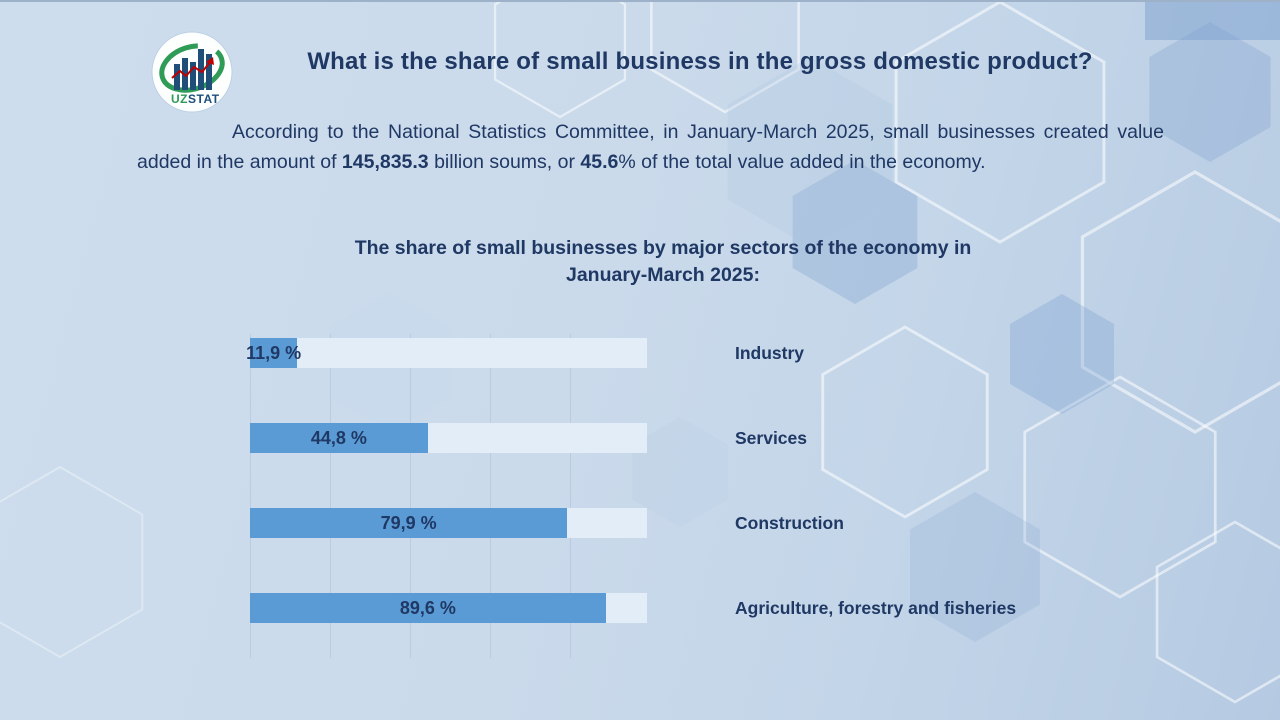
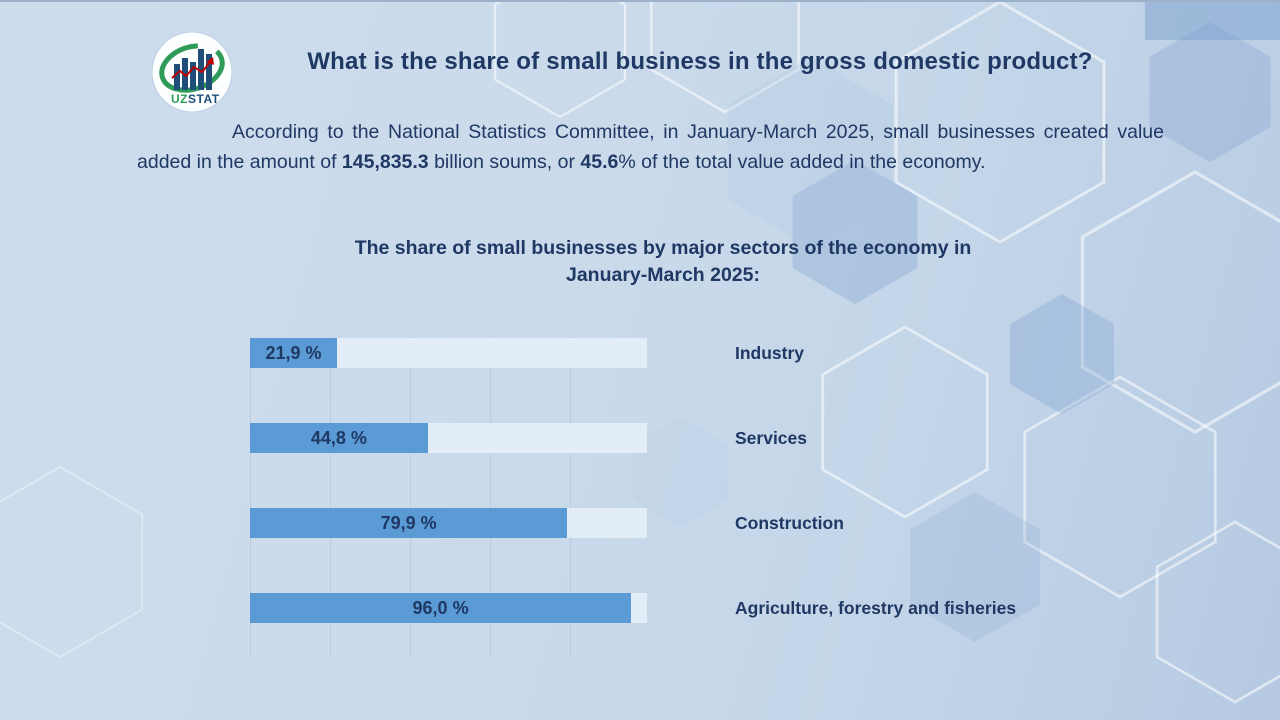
Industry: 11,9 -> 21,9
Agriculture, forestry and fisheries: 89,6 -> 96,0
